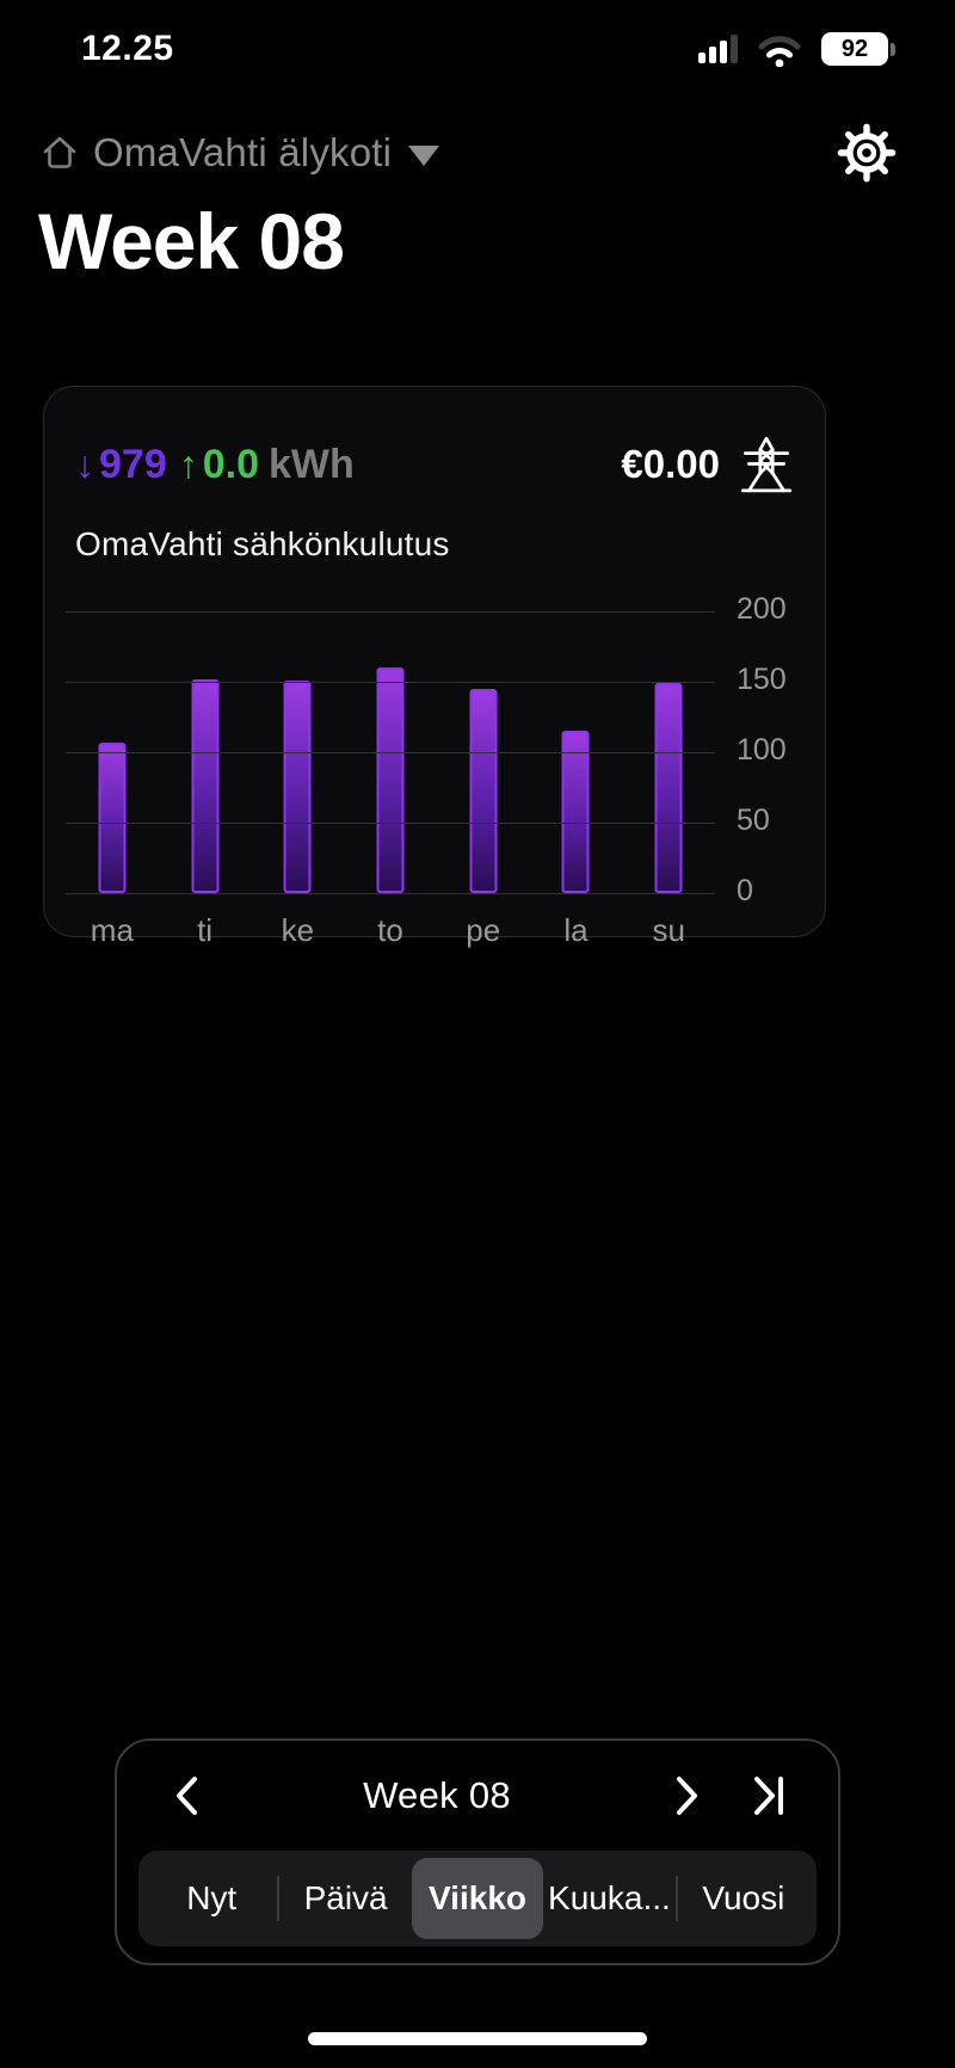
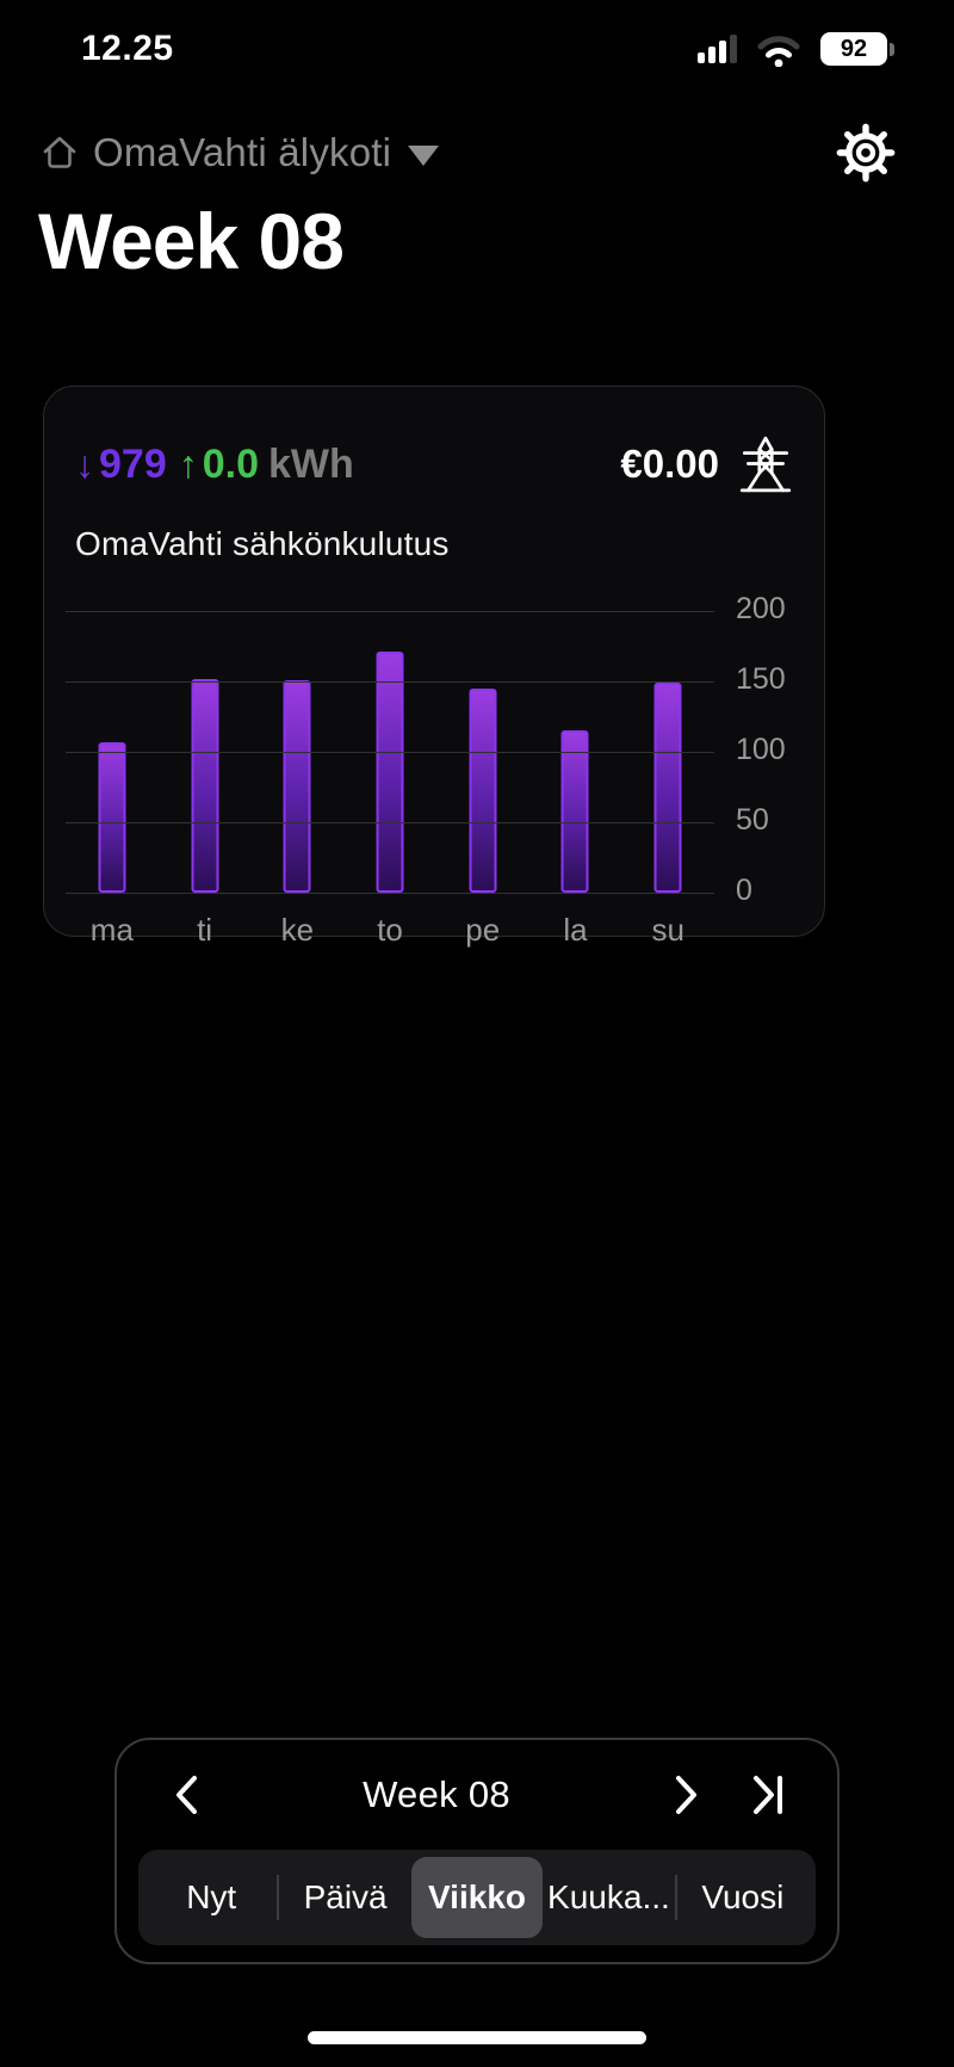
to: 160 -> 171
